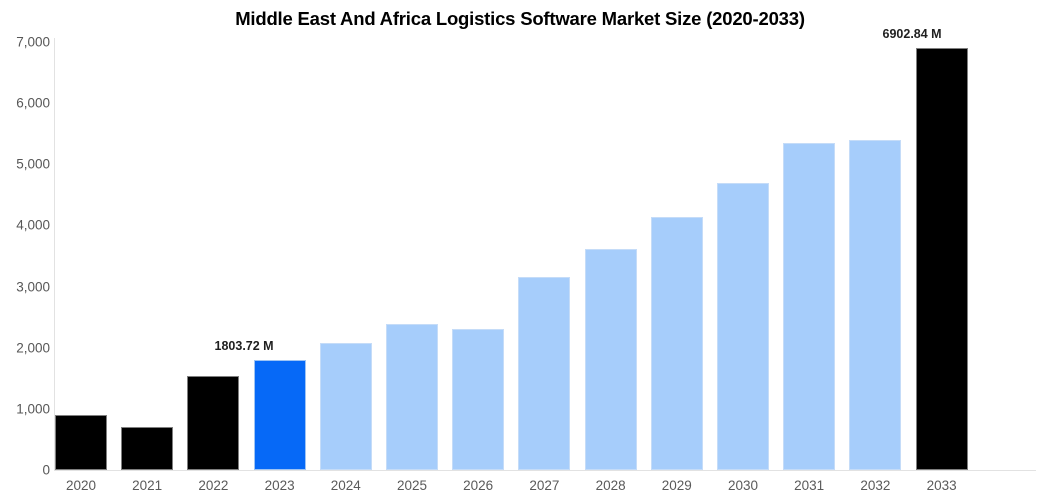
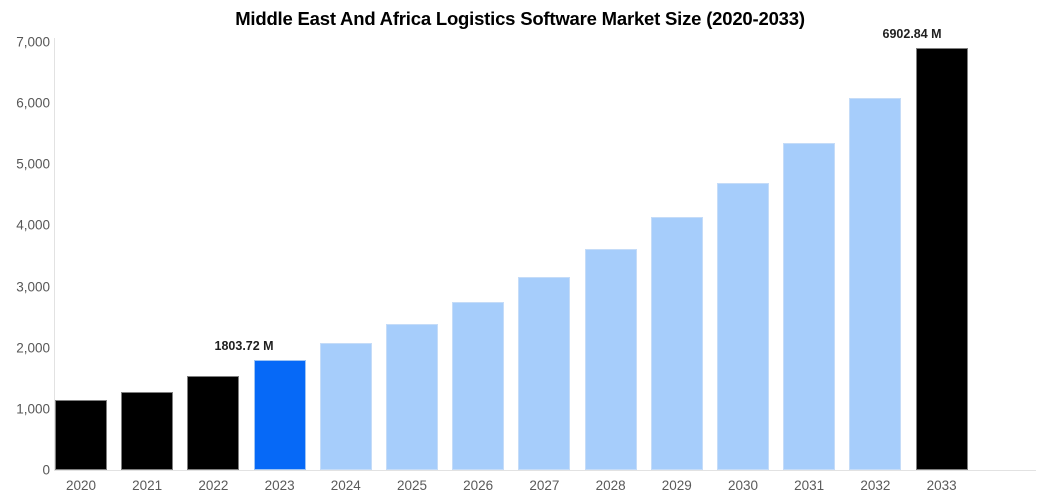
2020: 900 -> 1100
2021: 700 -> 1300
2026: 2300 -> 2700
2032: 5400 -> 6100
